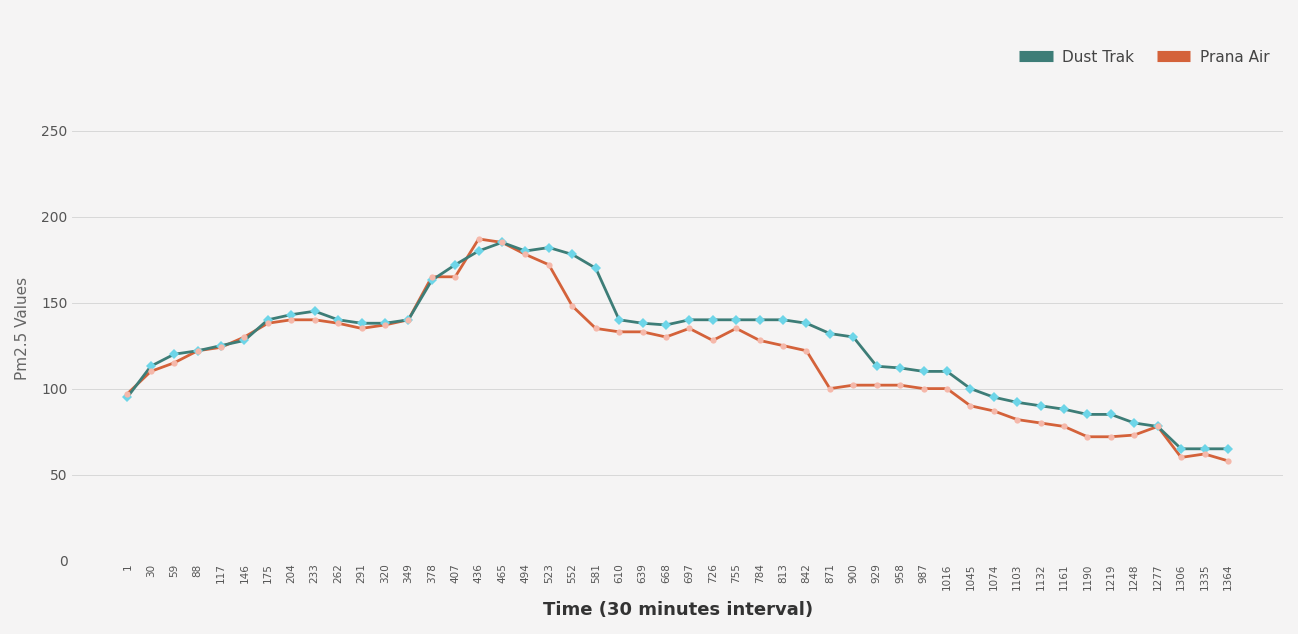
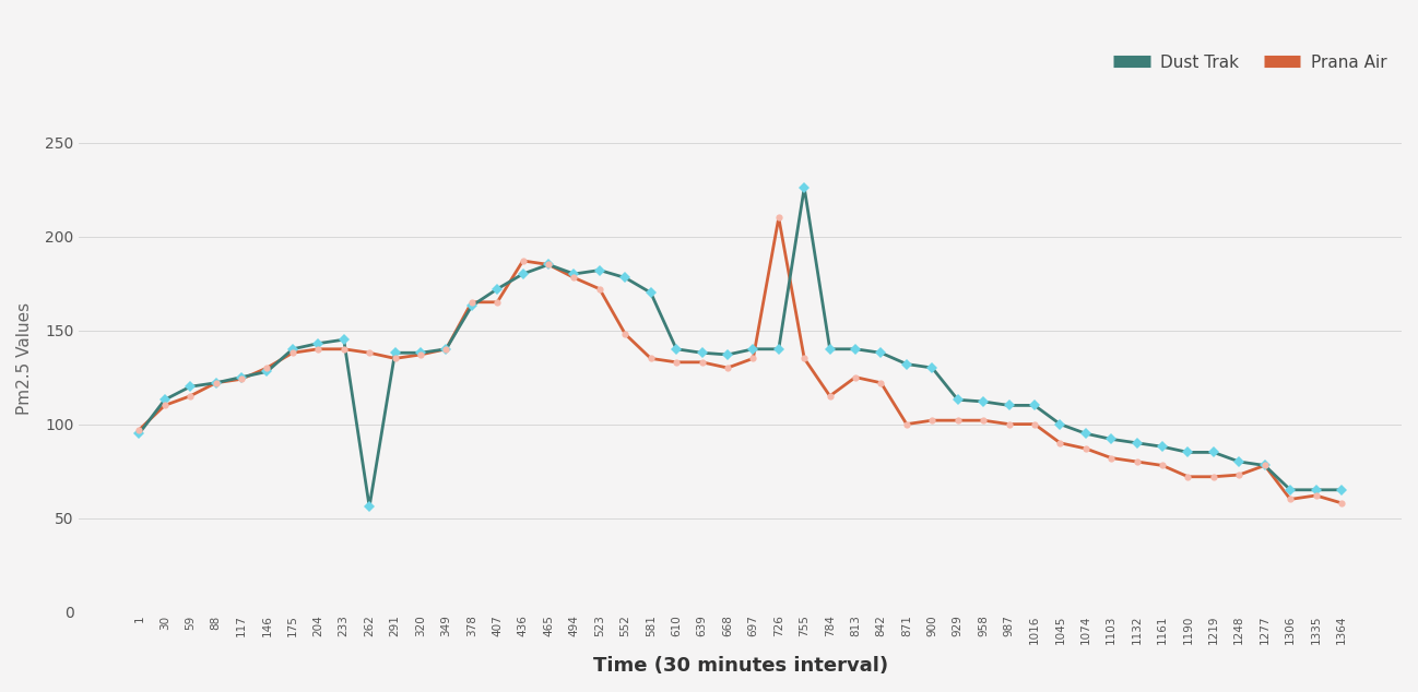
Dust Trak/262: 140 -> 56
Prana Air/726: 128 -> 210
Dust Trak/755: 140 -> 226
Prana Air/784: 128 -> 115
